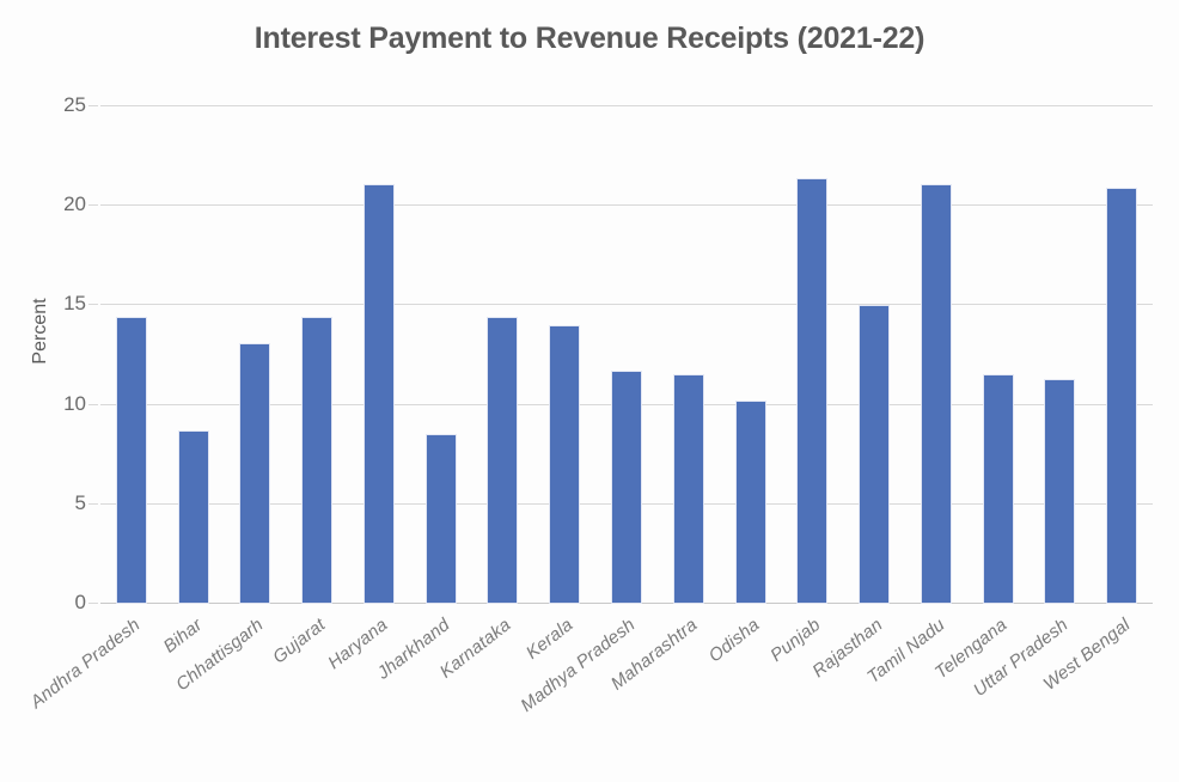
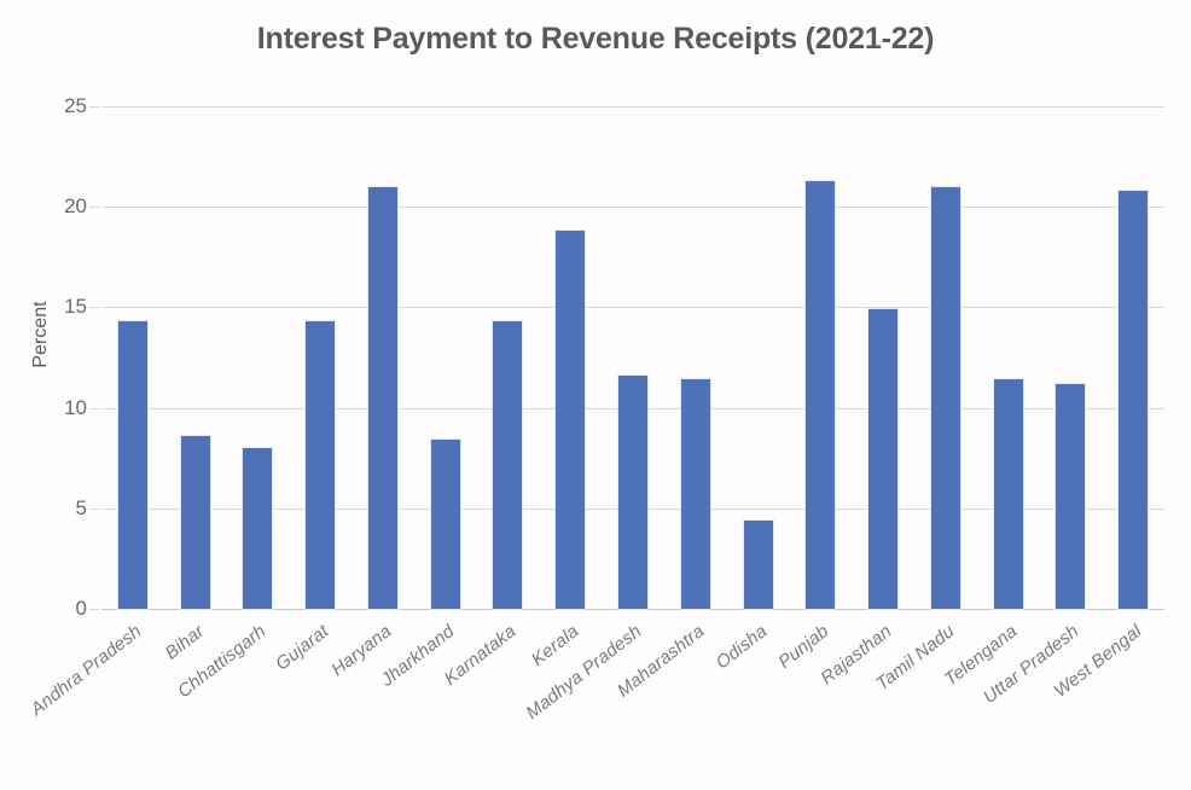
Chhattisgarh: 13.0 -> 8.0
Kerala: 13.9 -> 18.8
Odisha: 10.1 -> 4.4
